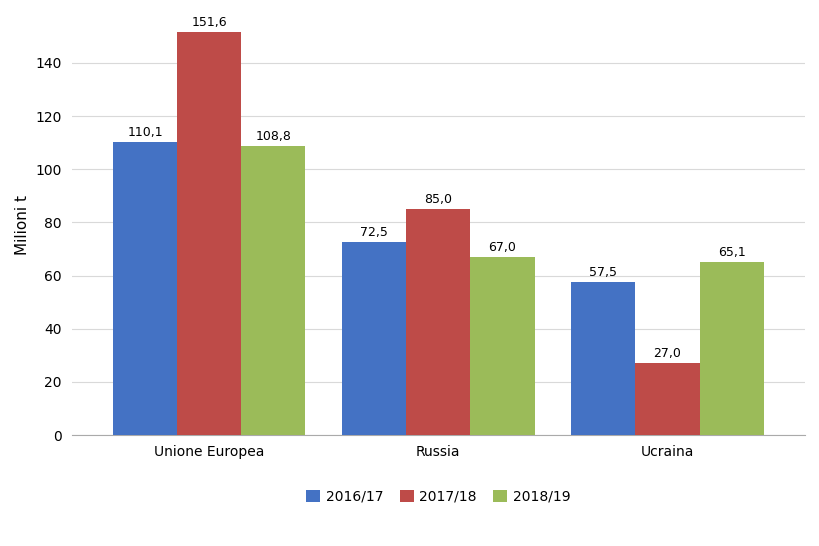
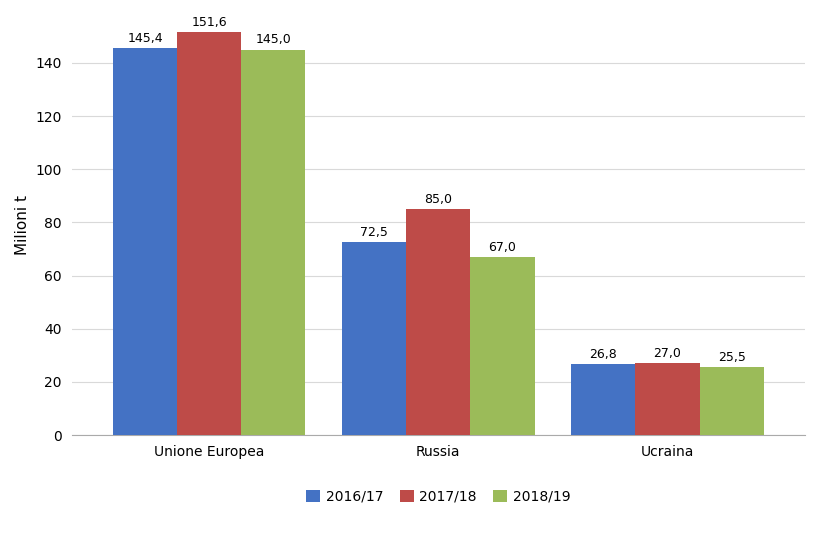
2016/17/Unione Europea: 110,1 -> 145,4
2018/19/Unione Europea: 108,8 -> 145,0
2016/17/Ucraina: 57,5 -> 26,8
2018/19/Ucraina: 65,1 -> 25,5
